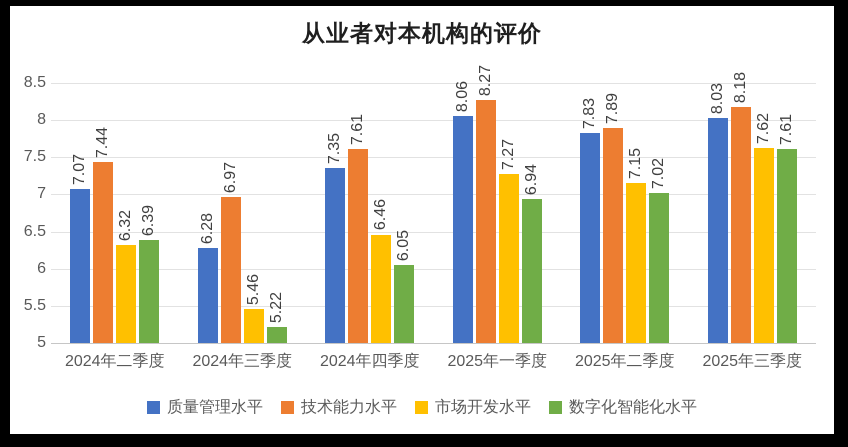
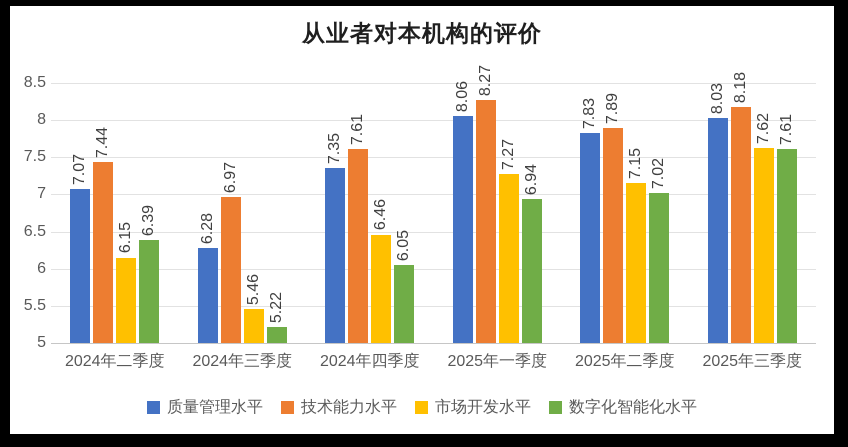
市场开发水平/2024年二季度: 6.32 -> 6.15
